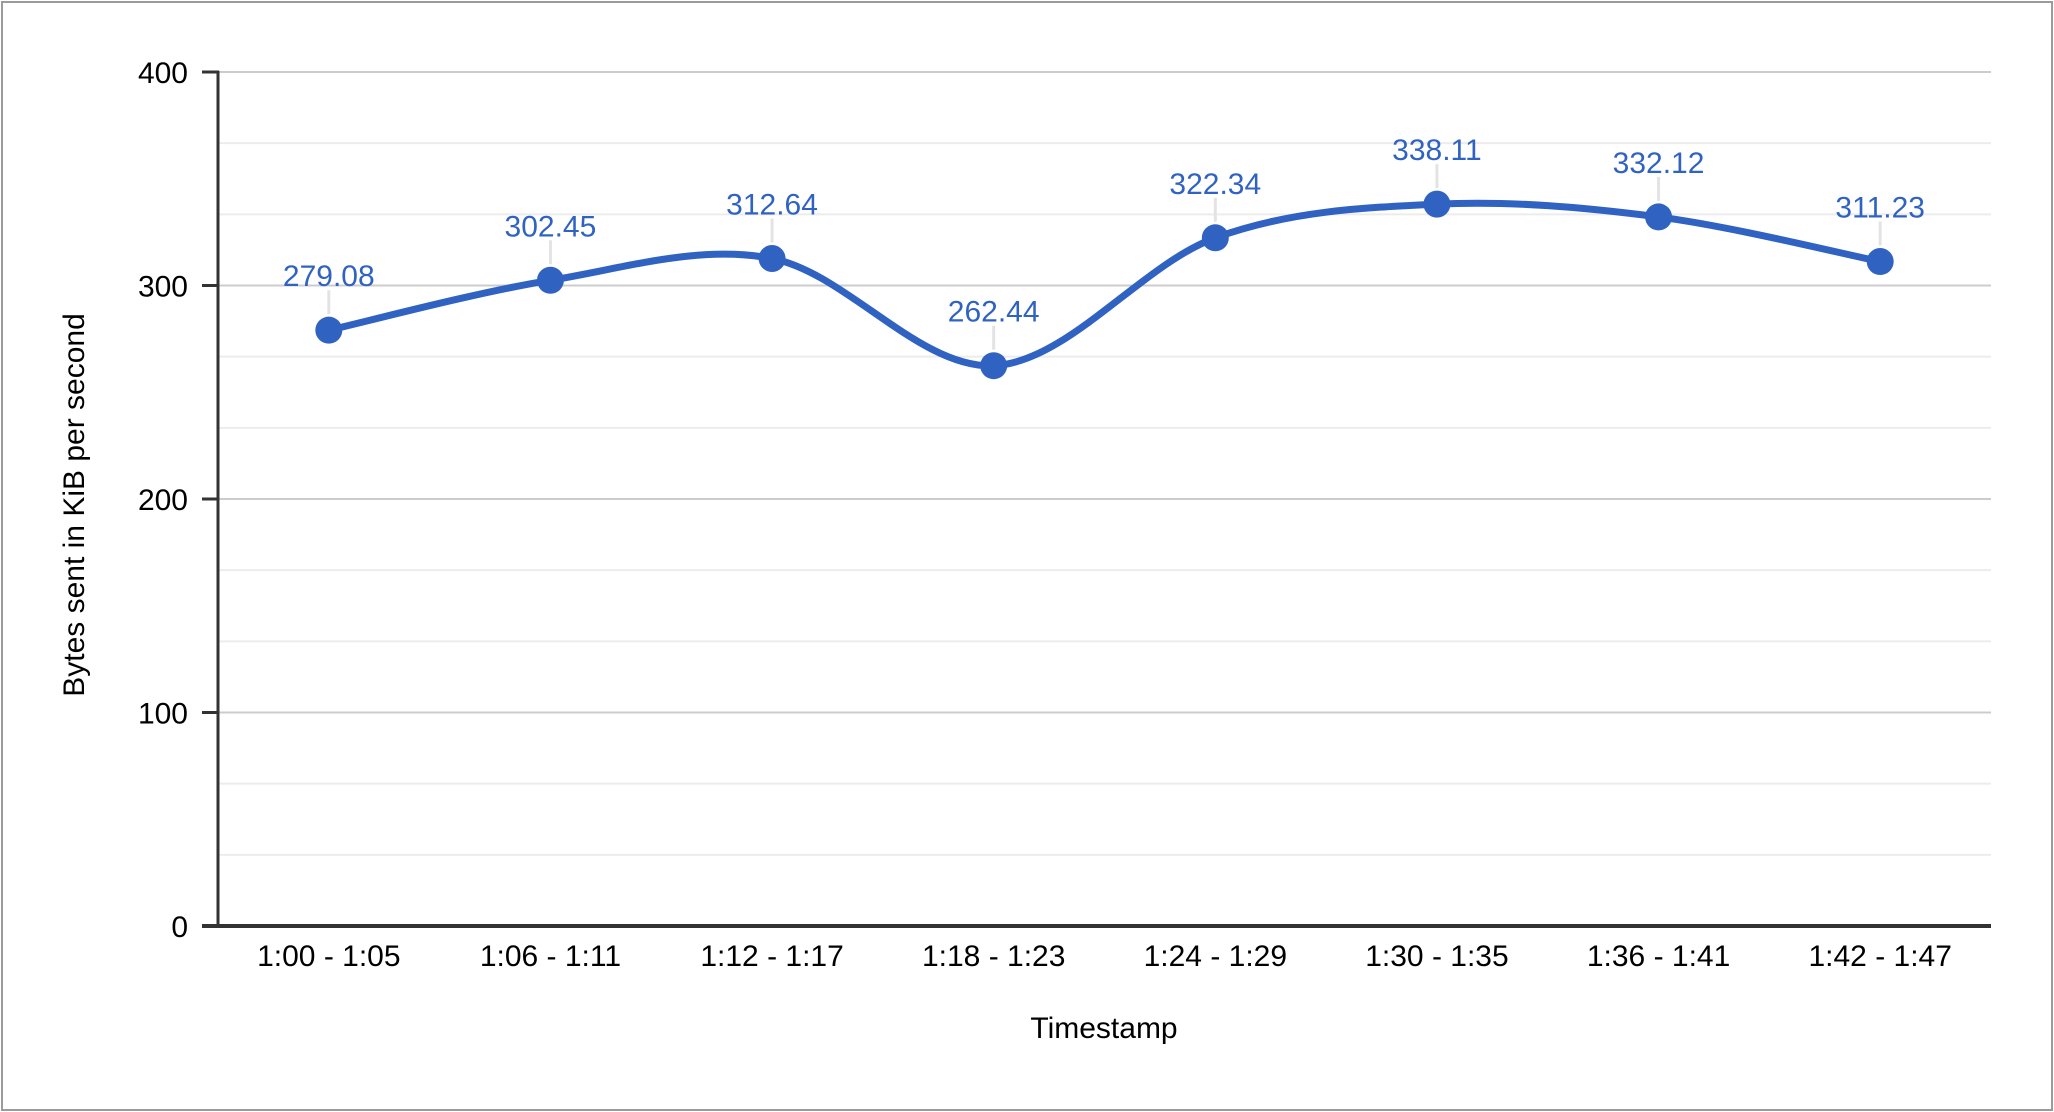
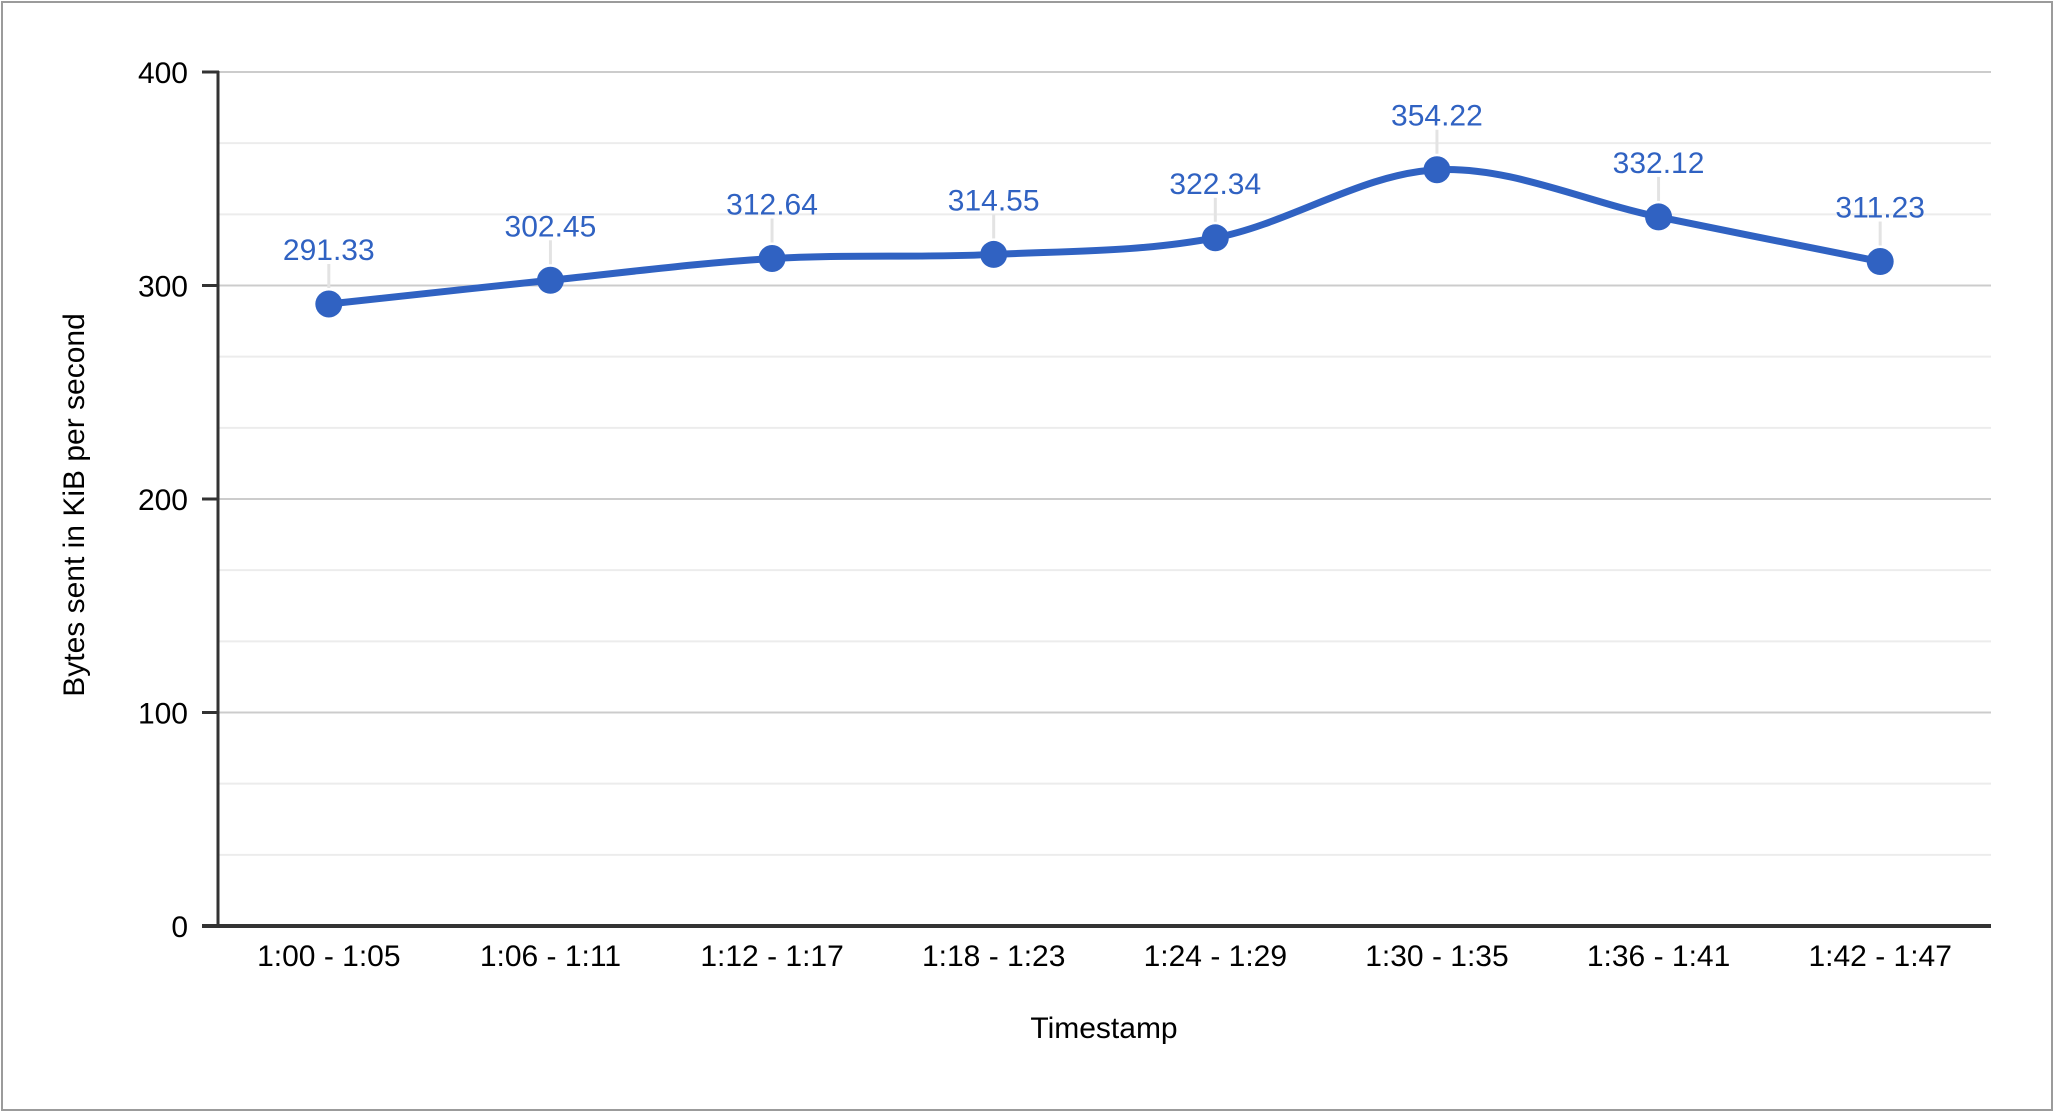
1:00 - 1:05: 279.08 -> 291.33
1:18 - 1:23: 262.44 -> 314.55
1:30 - 1:35: 338.11 -> 354.22
